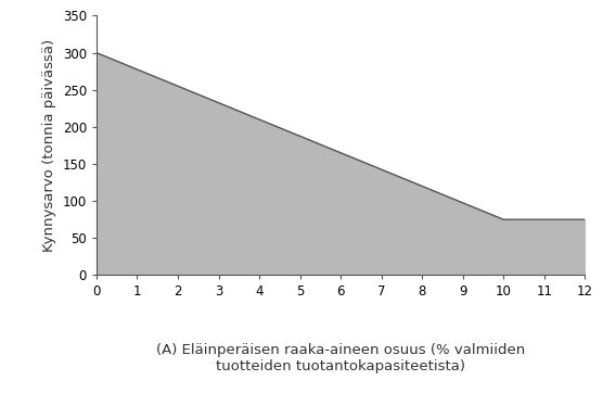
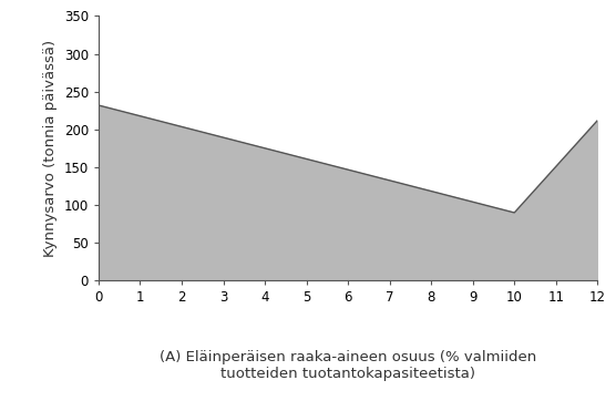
0: 300 -> 232
10: 75 -> 90
12: 75 -> 212
